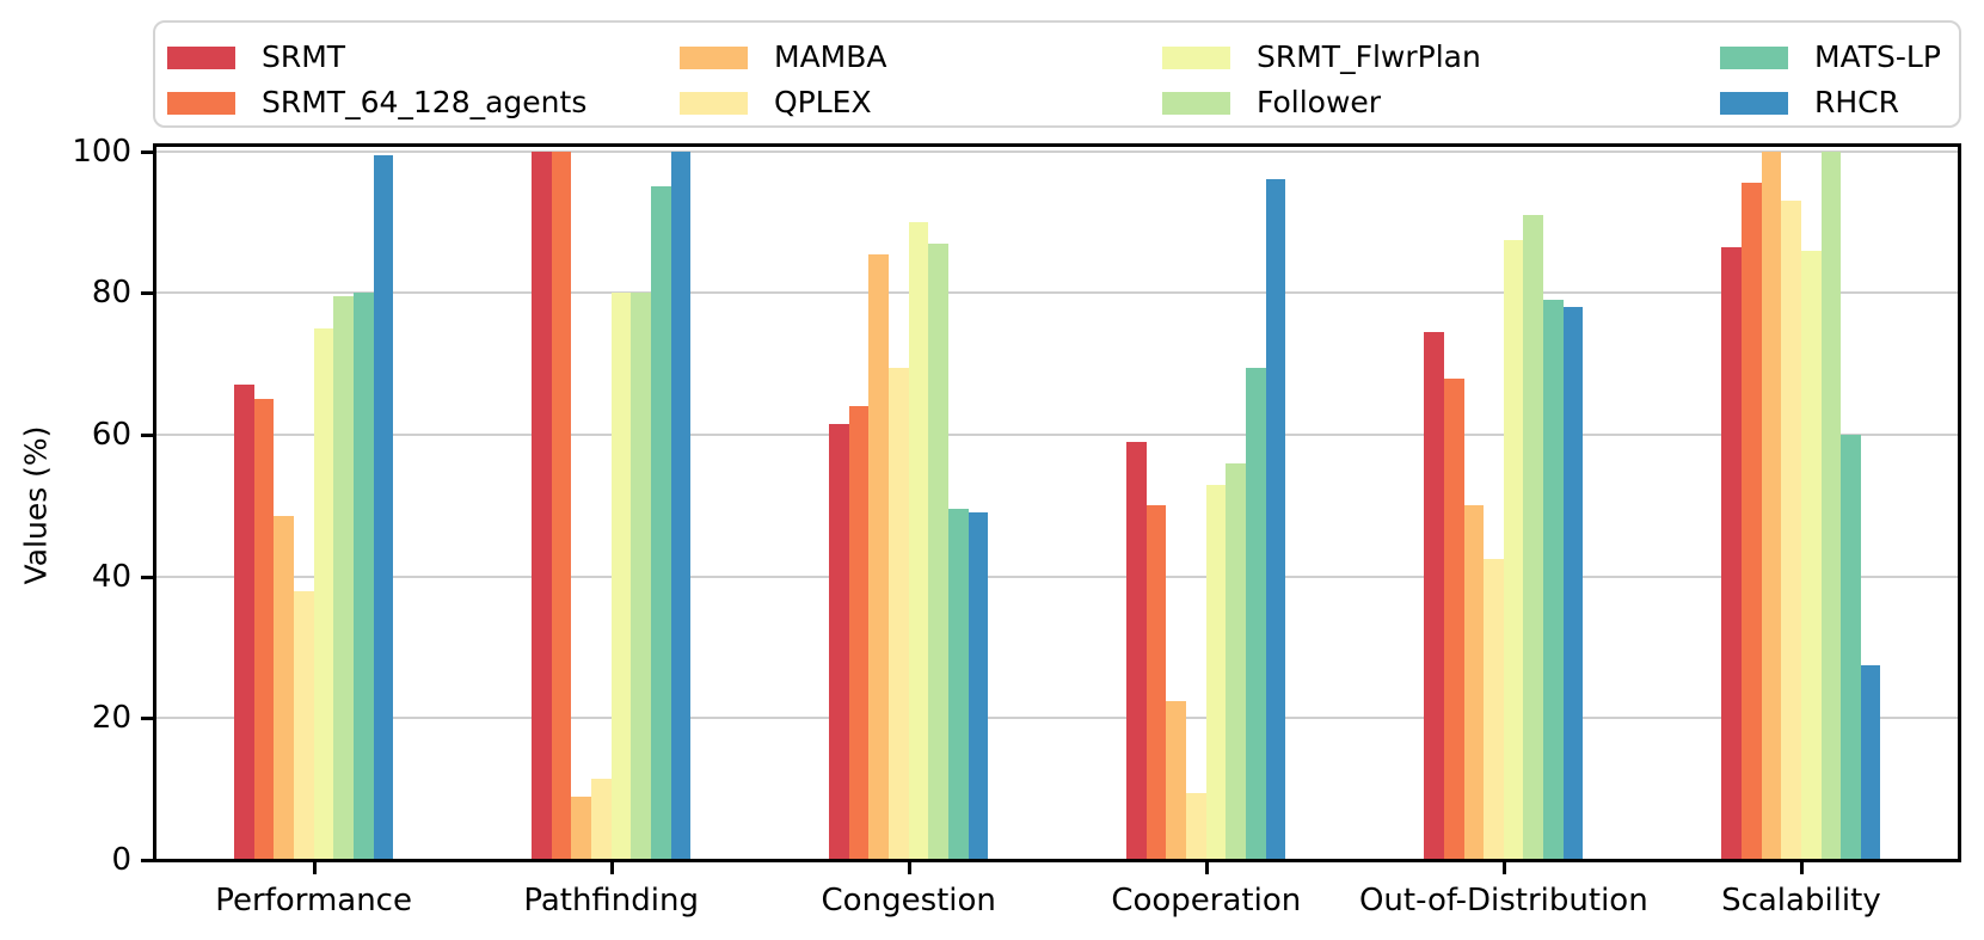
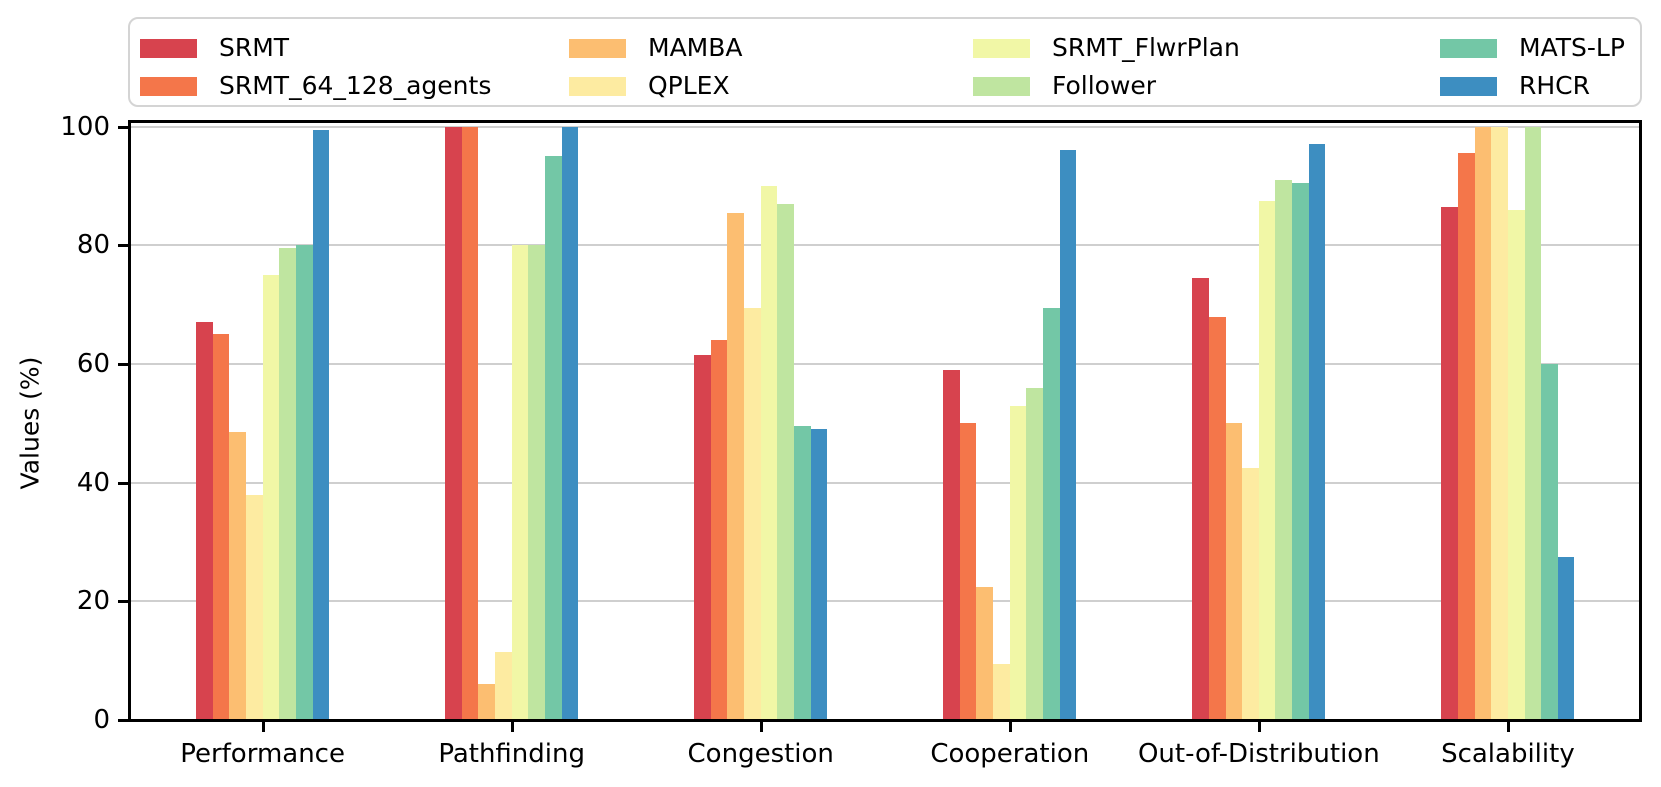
MAMBA/Pathfinding: 9 -> 6
MATS-LP/Out-of-Distribution: 79 -> 90
RHCR/Out-of-Distribution: 78 -> 97
QPLEX/Scalability: 93 -> 100
